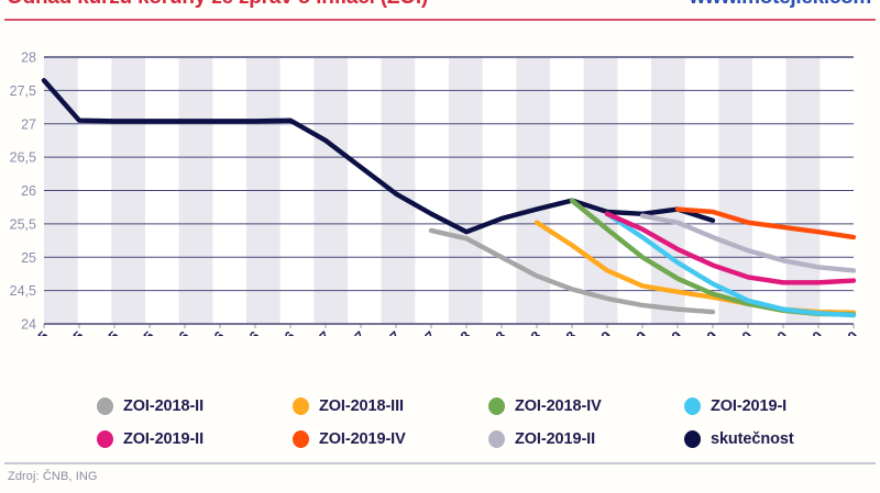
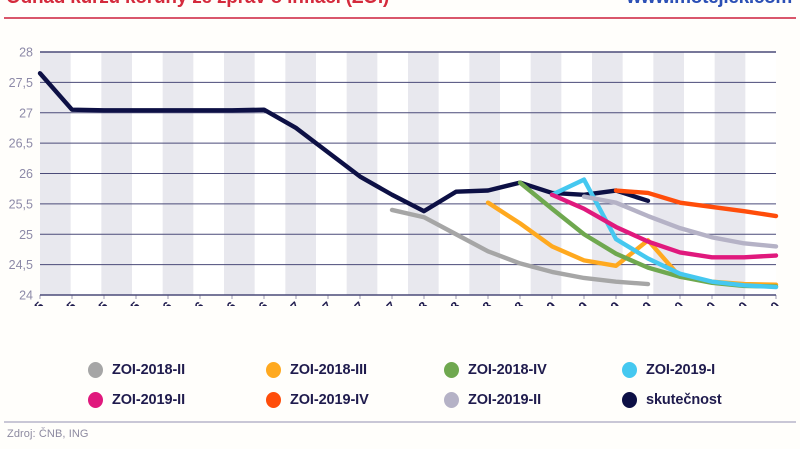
skutečnost/6. 18: 25.6 -> 25.7
ZOI-2019-I/6. 19: 25.3 -> 25.9
ZOI-2018-III/12. 19: 24.4 -> 24.9
